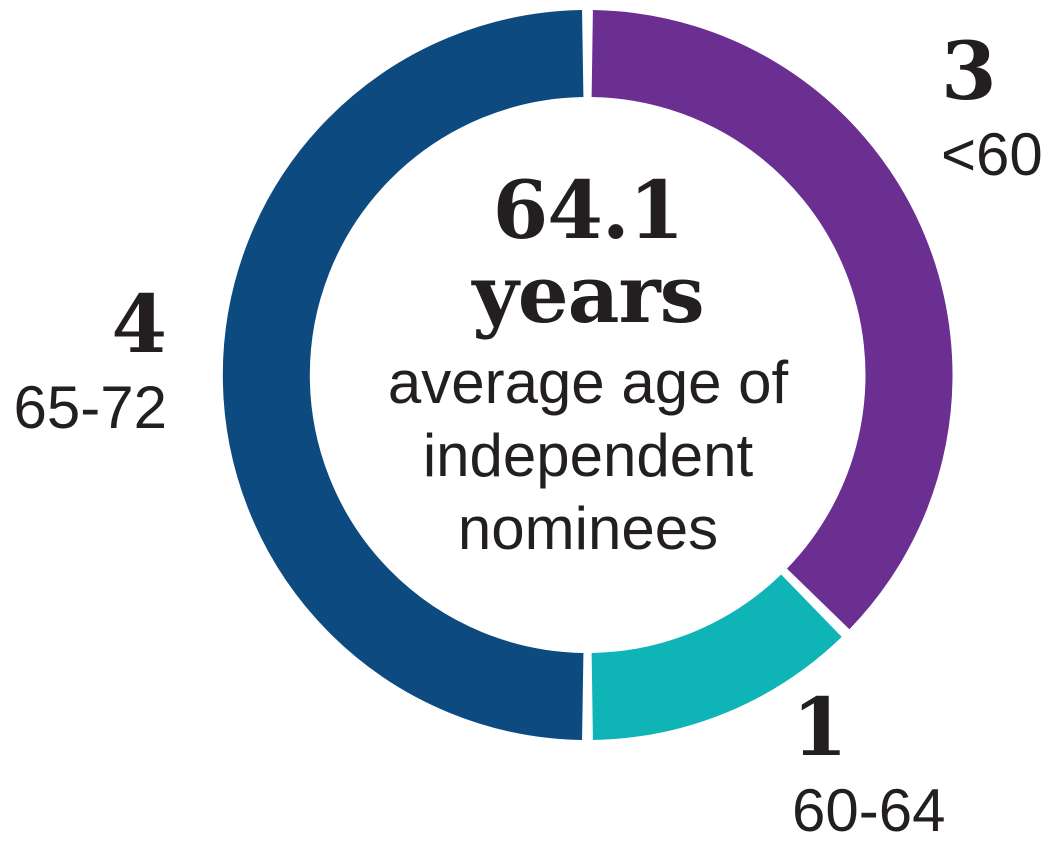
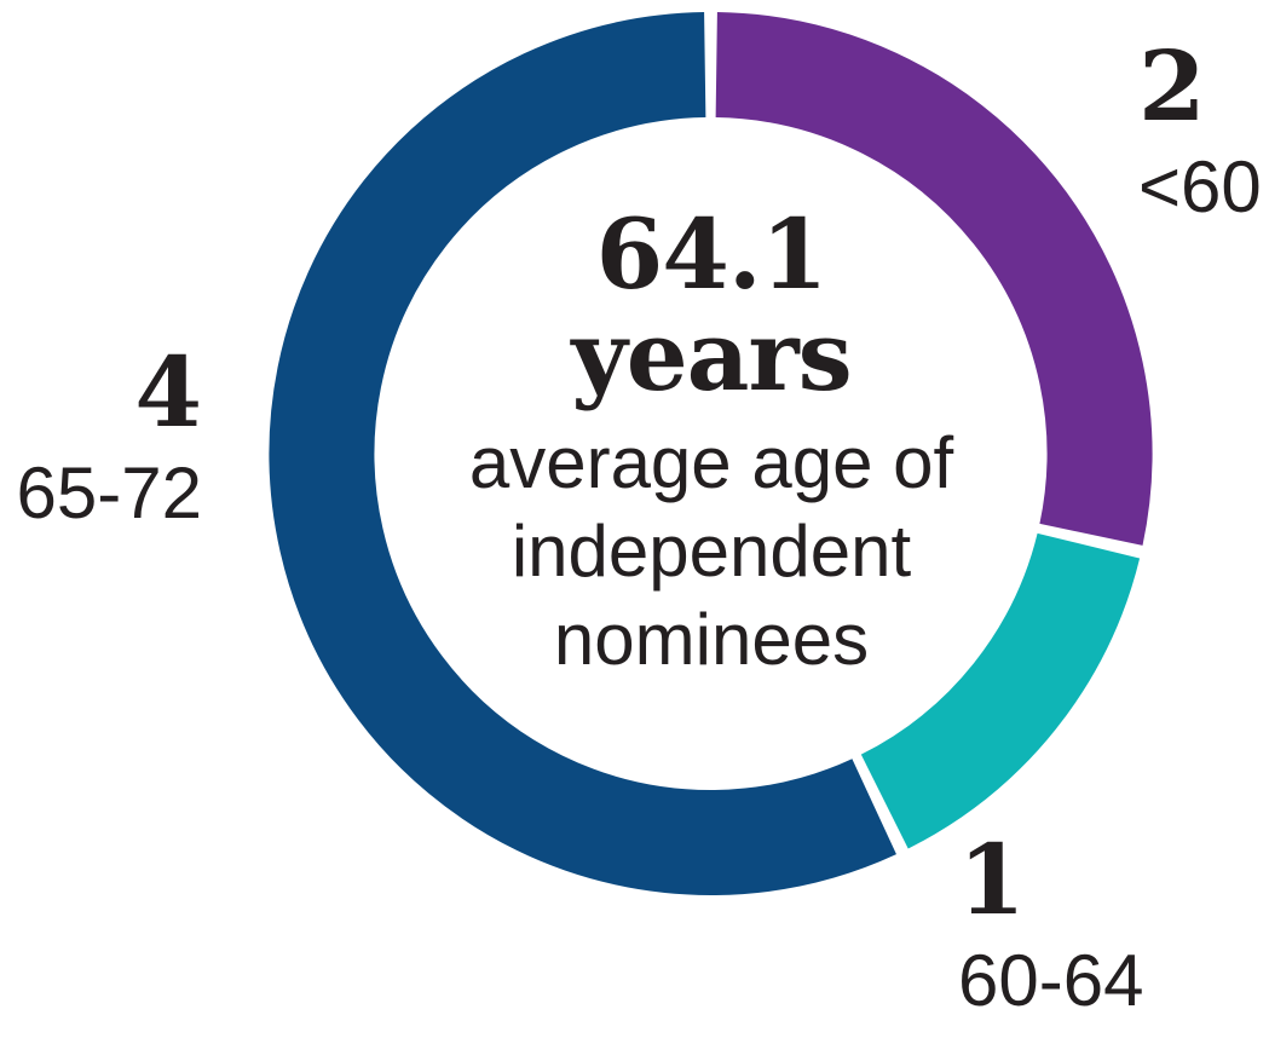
<60: 3 -> 2
